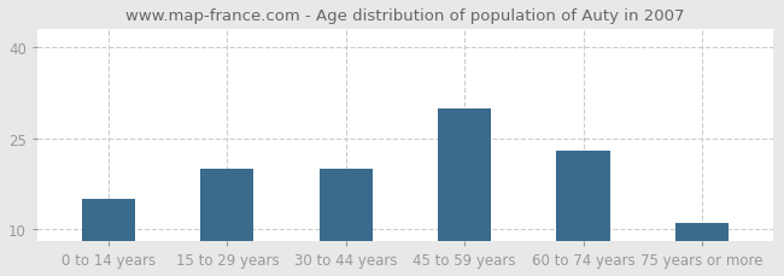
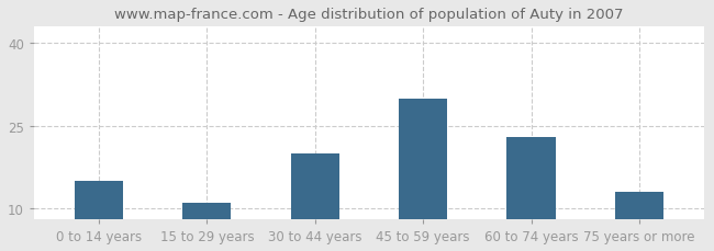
15 to 29 years: 20 -> 11
75 years or more: 11 -> 13
